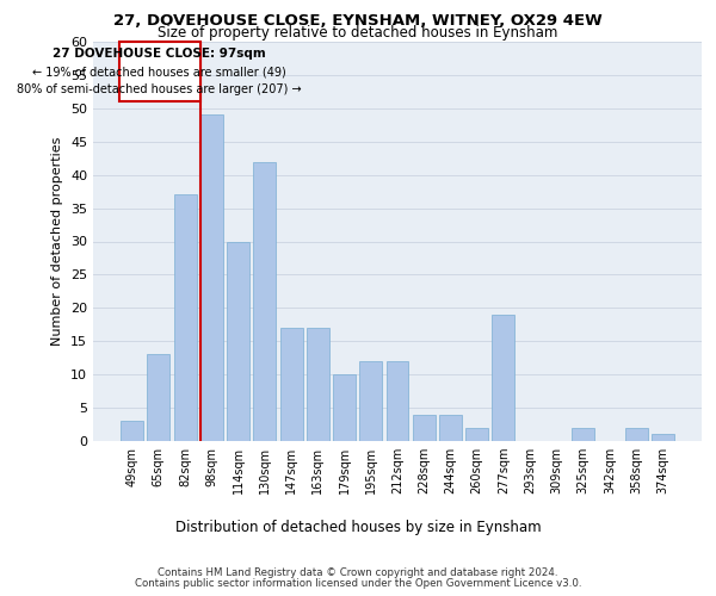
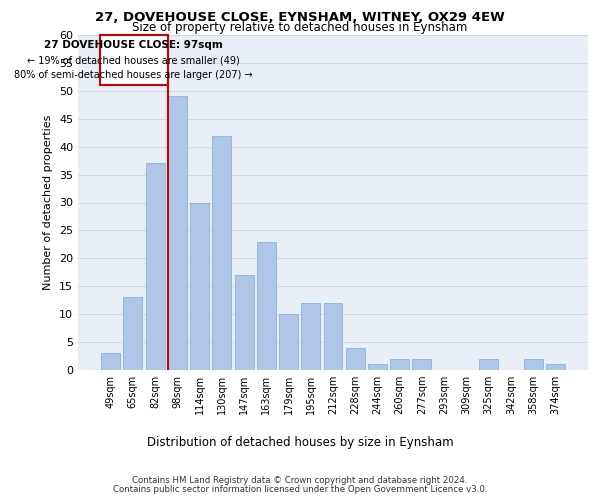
163sqm: 17 -> 23
244sqm: 4 -> 1
277sqm: 19 -> 2
